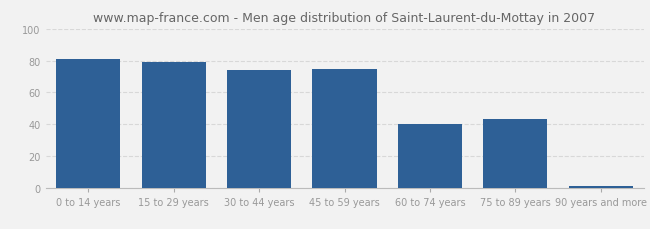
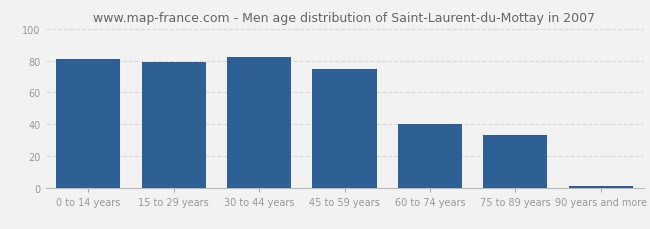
30 to 44 years: 74 -> 82
75 to 89 years: 43 -> 33
